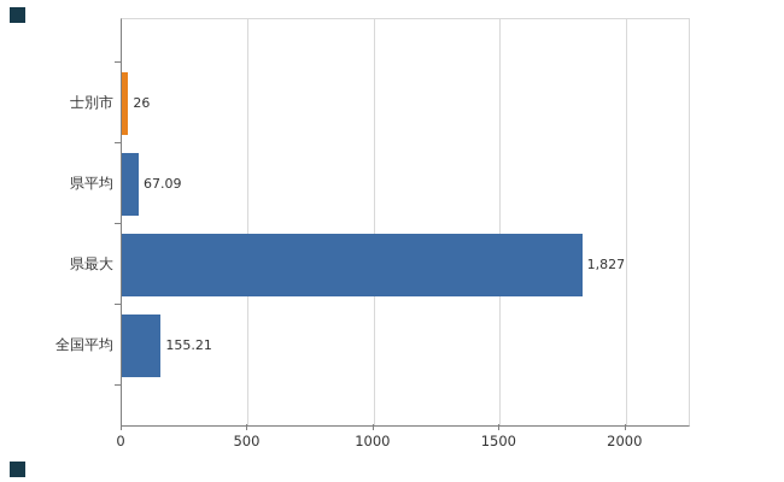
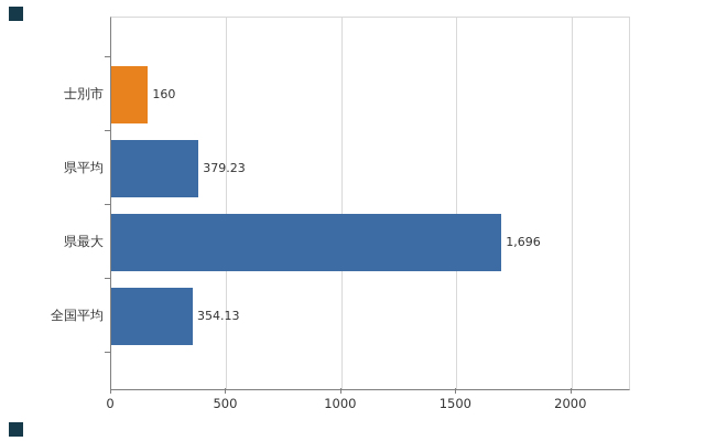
士別市: 26 -> 160
県平均: 67.09 -> 379.23
県最大: 1,827 -> 1,696
全国平均: 155.21 -> 354.13
